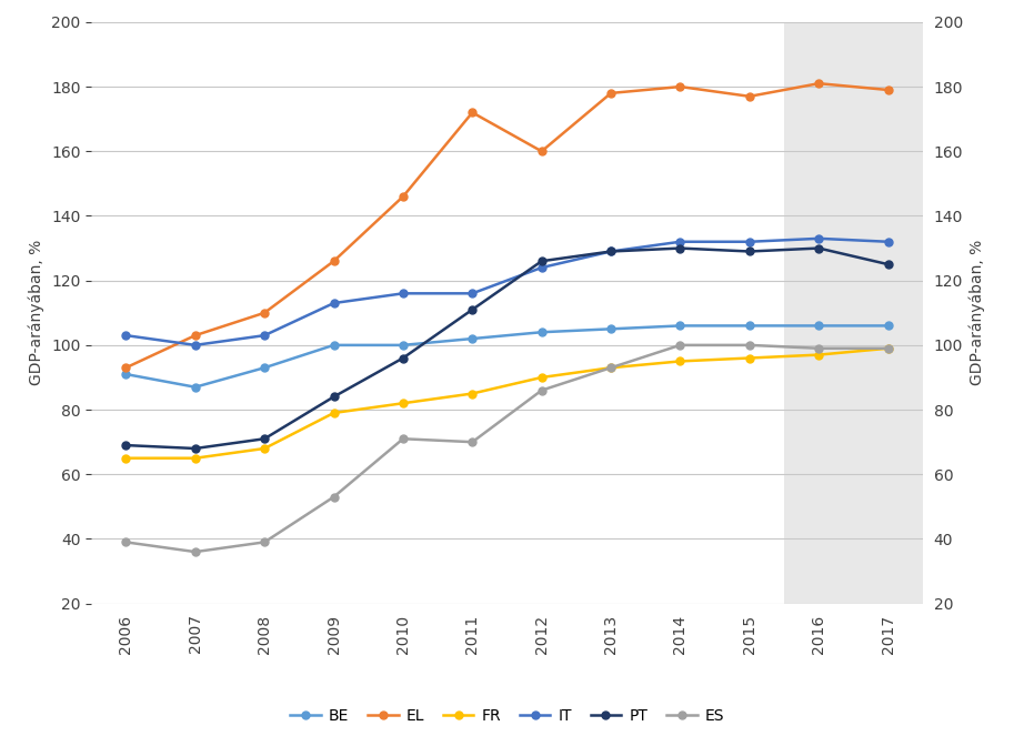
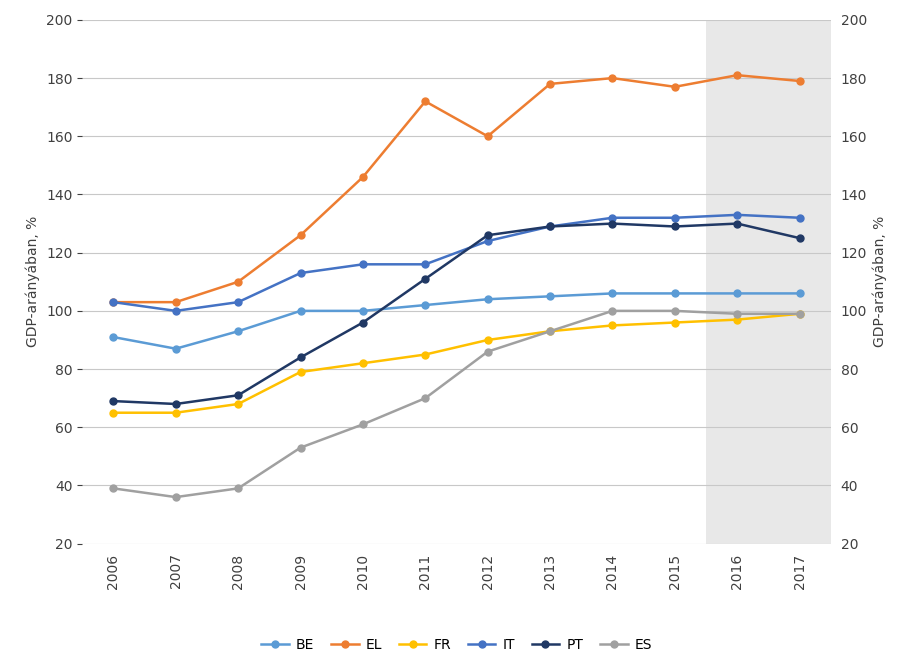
EL/2006: 93 -> 103
ES/2010: 71 -> 61
